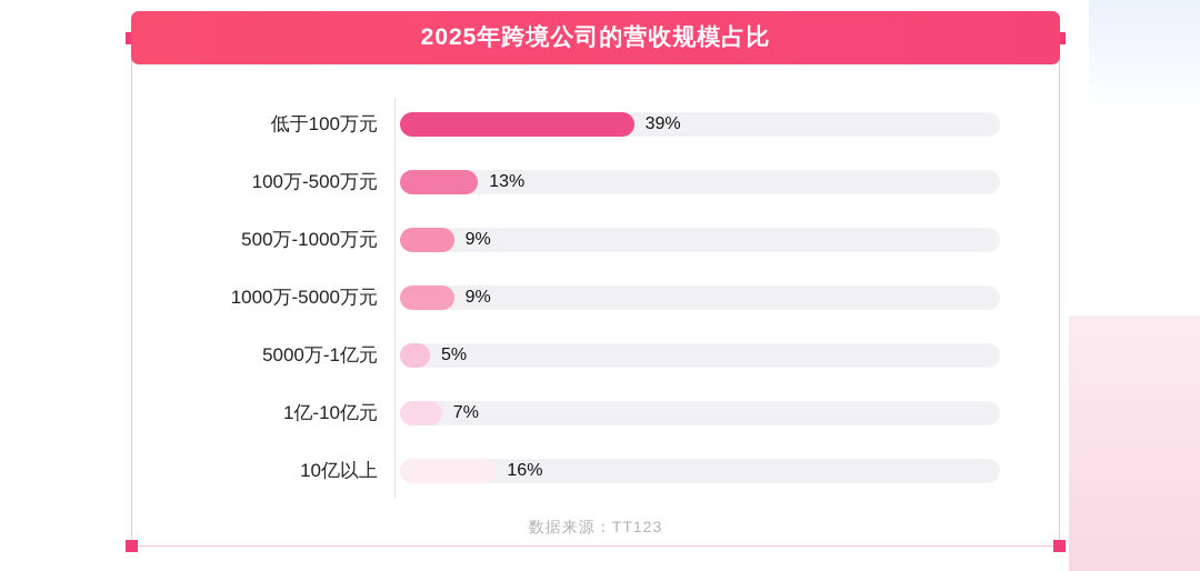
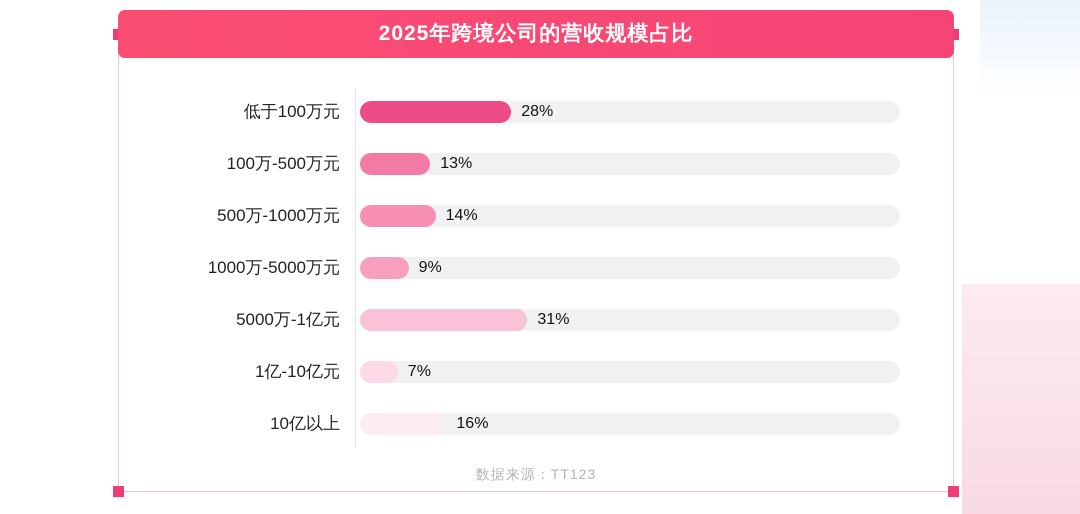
低于100万元: 39% -> 28%
500万-1000万元: 9% -> 14%
5000万-1亿元: 5% -> 31%
